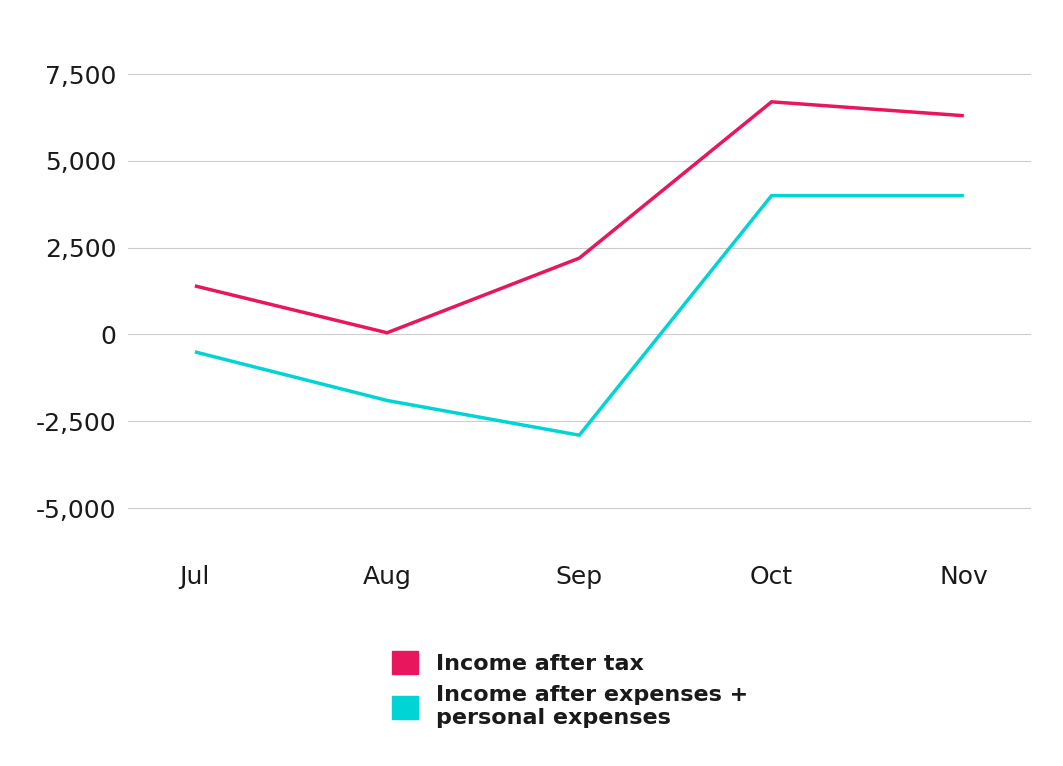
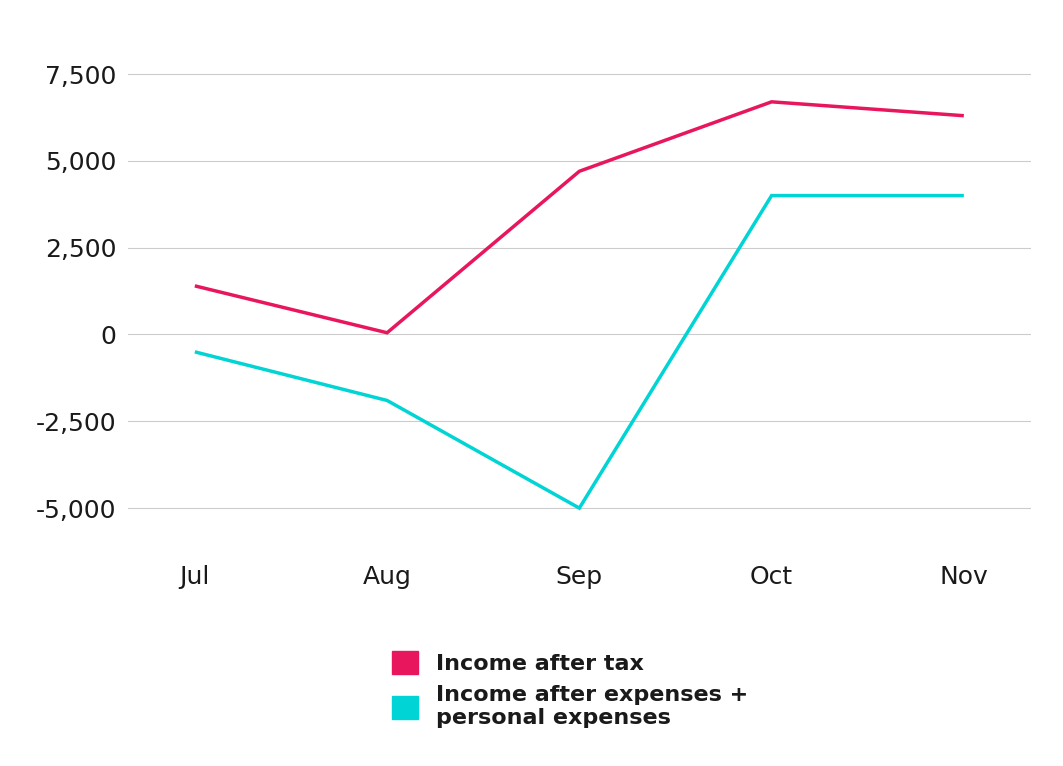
Income after tax/Sep: 2,200 -> 4,700
Income after expenses + personal expenses/Sep: -2,900 -> -5,000
